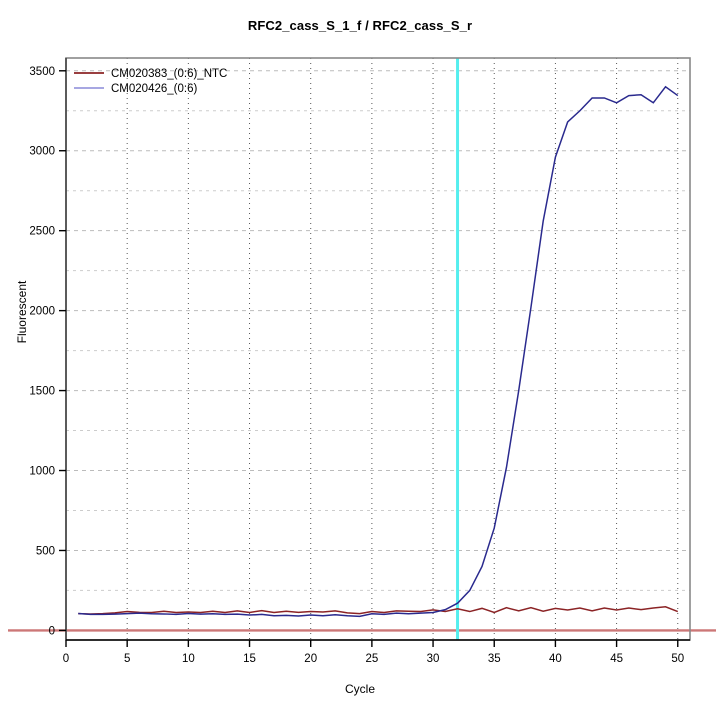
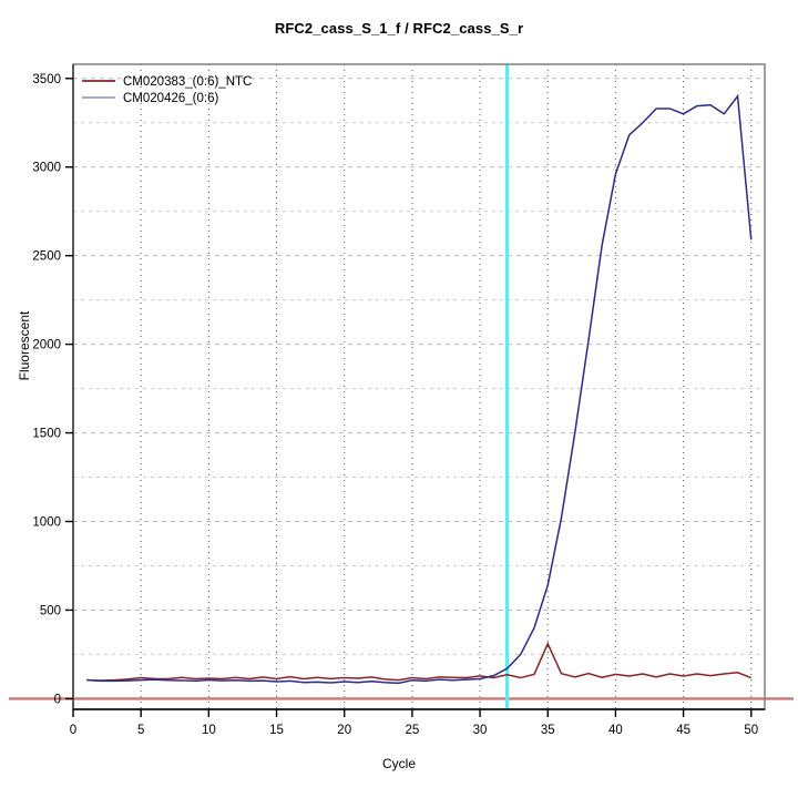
CM020383_(0:6)_NTC/35: 110 -> 310
CM020426_(0:6)/50: 3340 -> 2590
